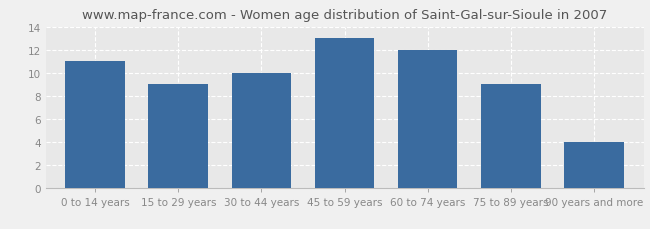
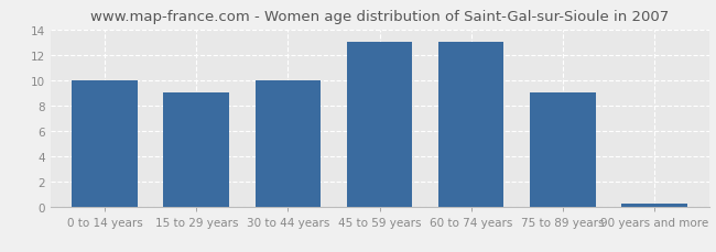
0 to 14 years: 11.0 -> 10.0
60 to 74 years: 12.0 -> 13.0
90 years and more: 4.0 -> 0.2
